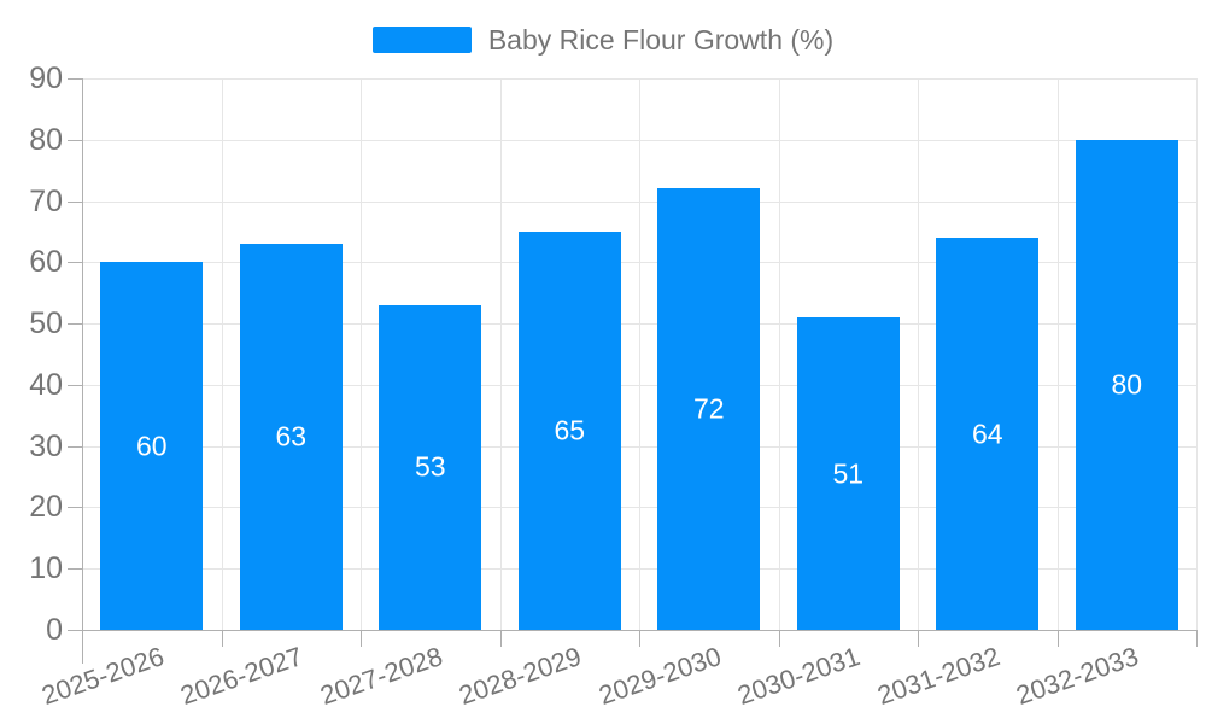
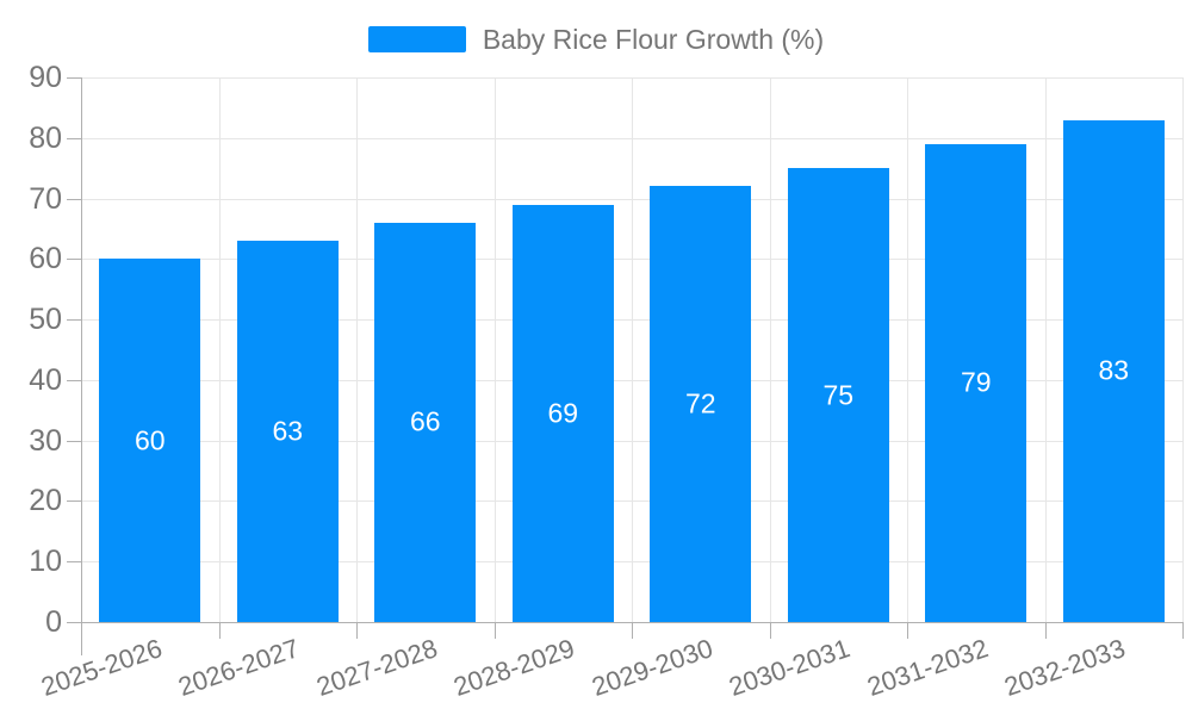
2027-2028: 53 -> 66
2028-2029: 65 -> 69
2030-2031: 51 -> 75
2031-2032: 64 -> 79
2032-2033: 80 -> 83
